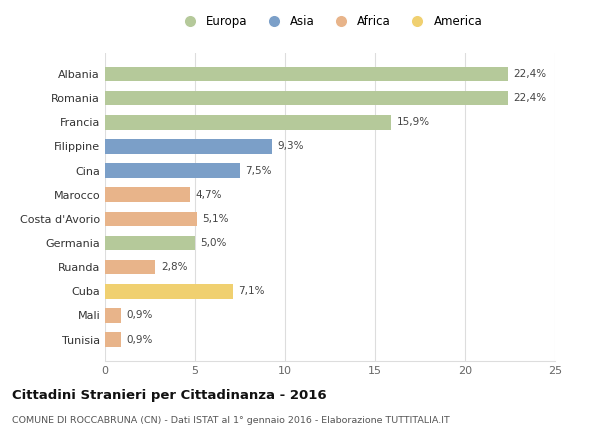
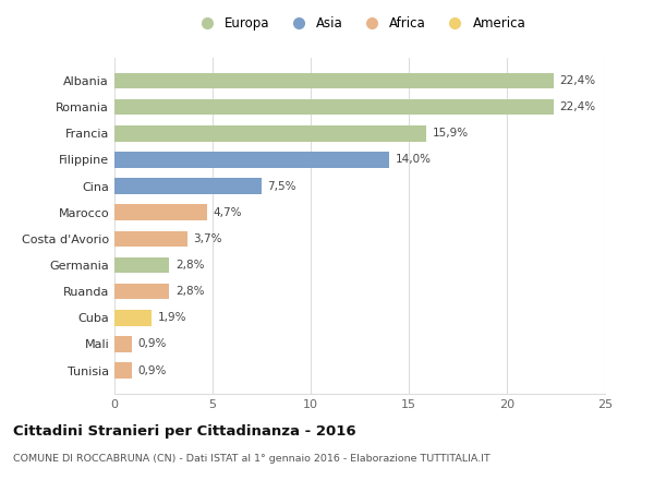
Filippine: 9,3% -> 14,0%
Costa d'Avorio: 5,1% -> 3,7%
Germania: 5,0% -> 2,8%
Cuba: 7,1% -> 1,9%
